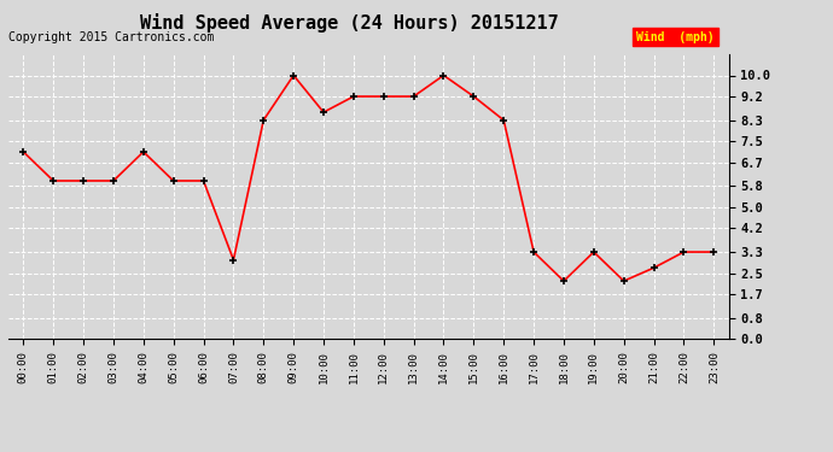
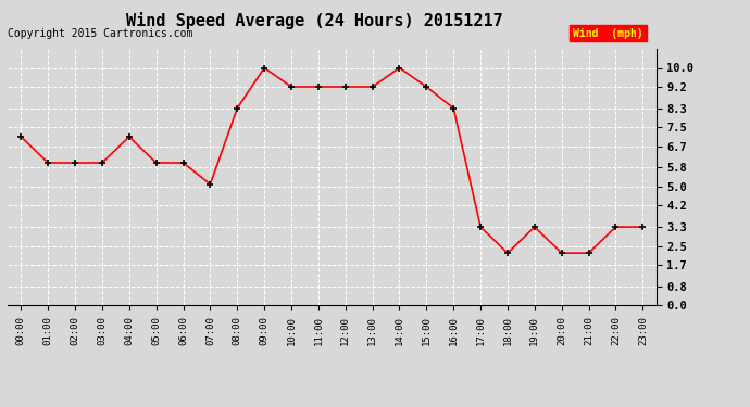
07:00: 3.0 -> 5.1
10:00: 8.6 -> 9.2
21:00: 2.7 -> 2.2
